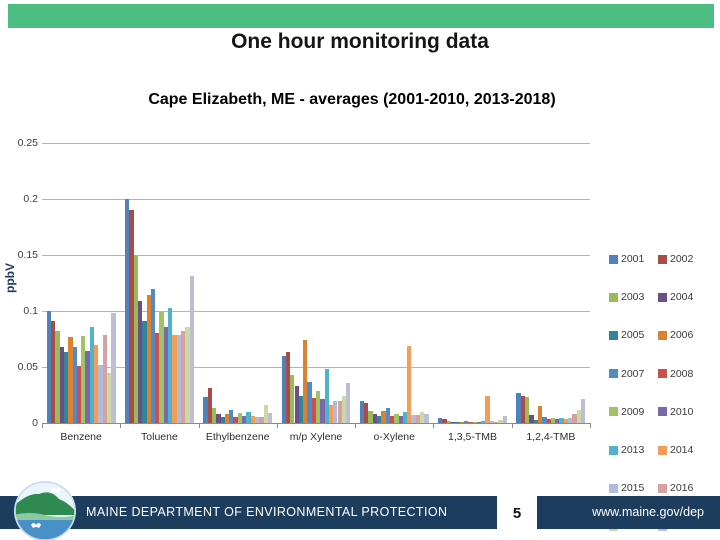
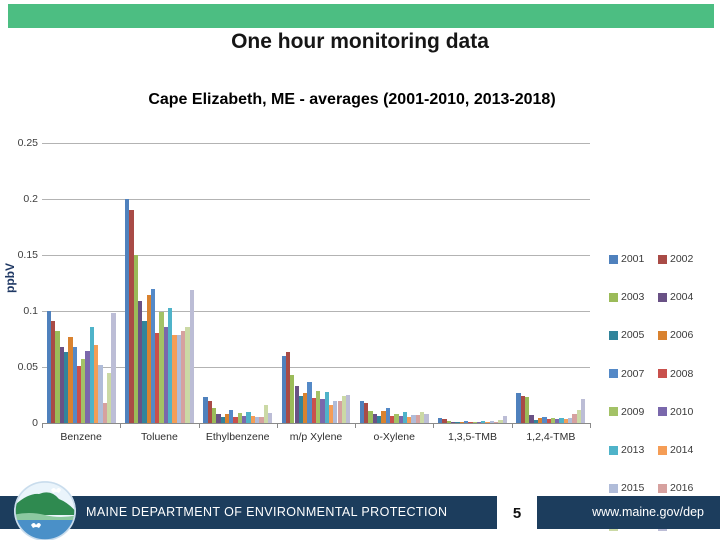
2009/Benzene: 0.078 -> 0.057
2016/Benzene: 0.079 -> 0.018
2018/Toluene: 0.131 -> 0.119
2002/Ethylbenzene: 0.031 -> 0.020
2006/m/p Xylene: 0.074 -> 0.027
2013/m/p Xylene: 0.048 -> 0.028
2018/m/p Xylene: 0.036 -> 0.025
2014/o-Xylene: 0.069 -> 0.005
2014/1,3,5-TMB: 0.024 -> 0.001
2006/1,2,4-TMB: 0.015 -> 0.004
